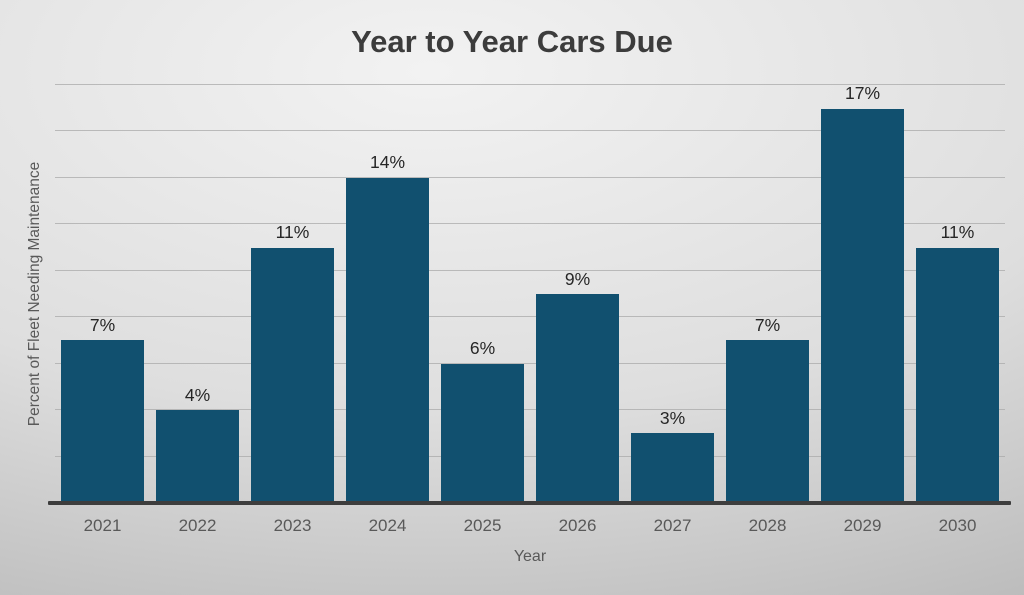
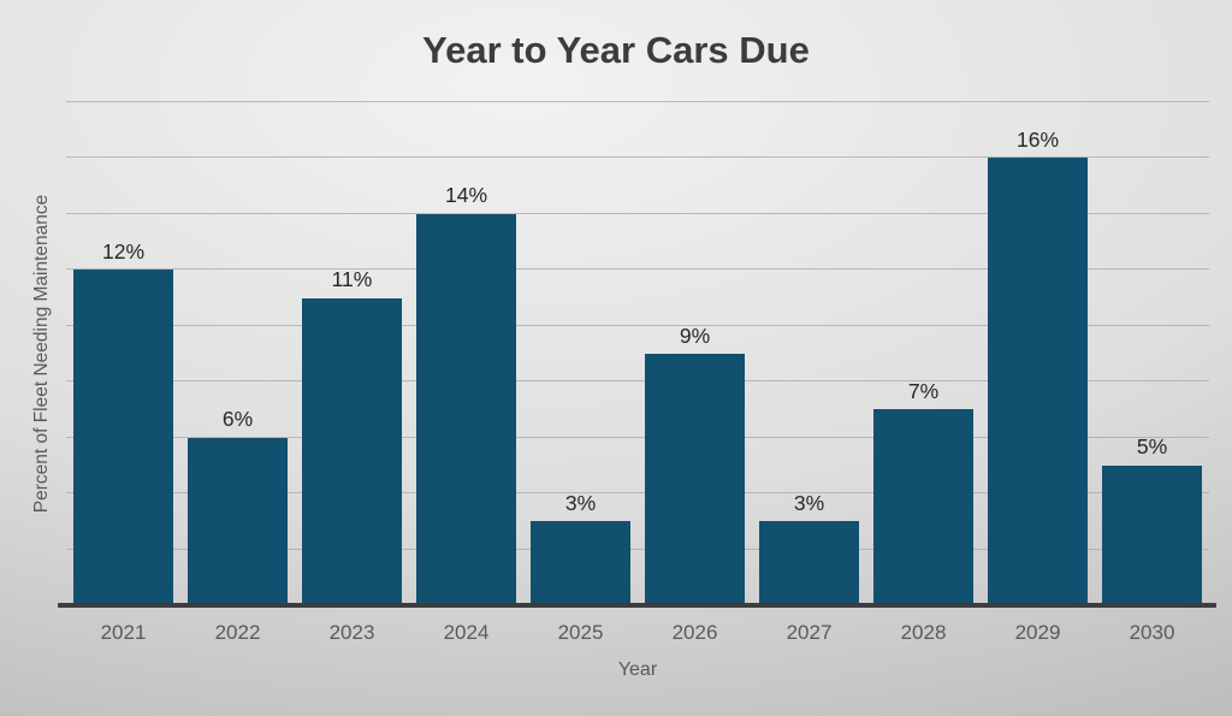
2021: 7% -> 12%
2022: 4% -> 6%
2025: 6% -> 3%
2029: 17% -> 16%
2030: 11% -> 5%
